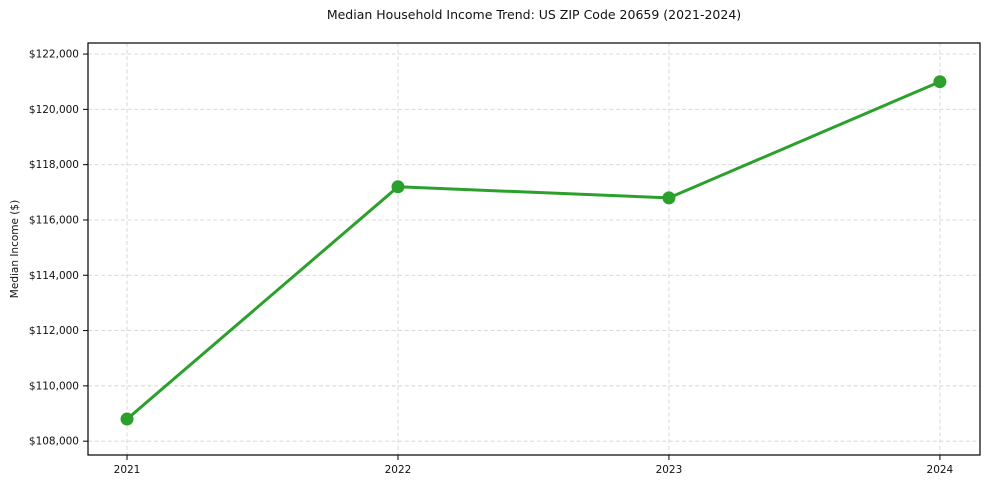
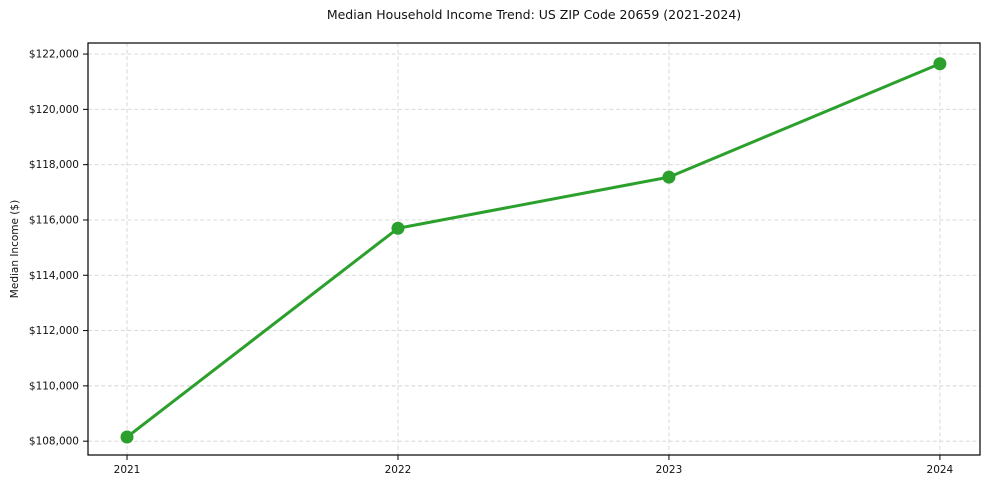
2021: $108800 -> $108200
2022: $117200 -> $115700
2023: $116800 -> $117600
2024: $121000 -> $121600
